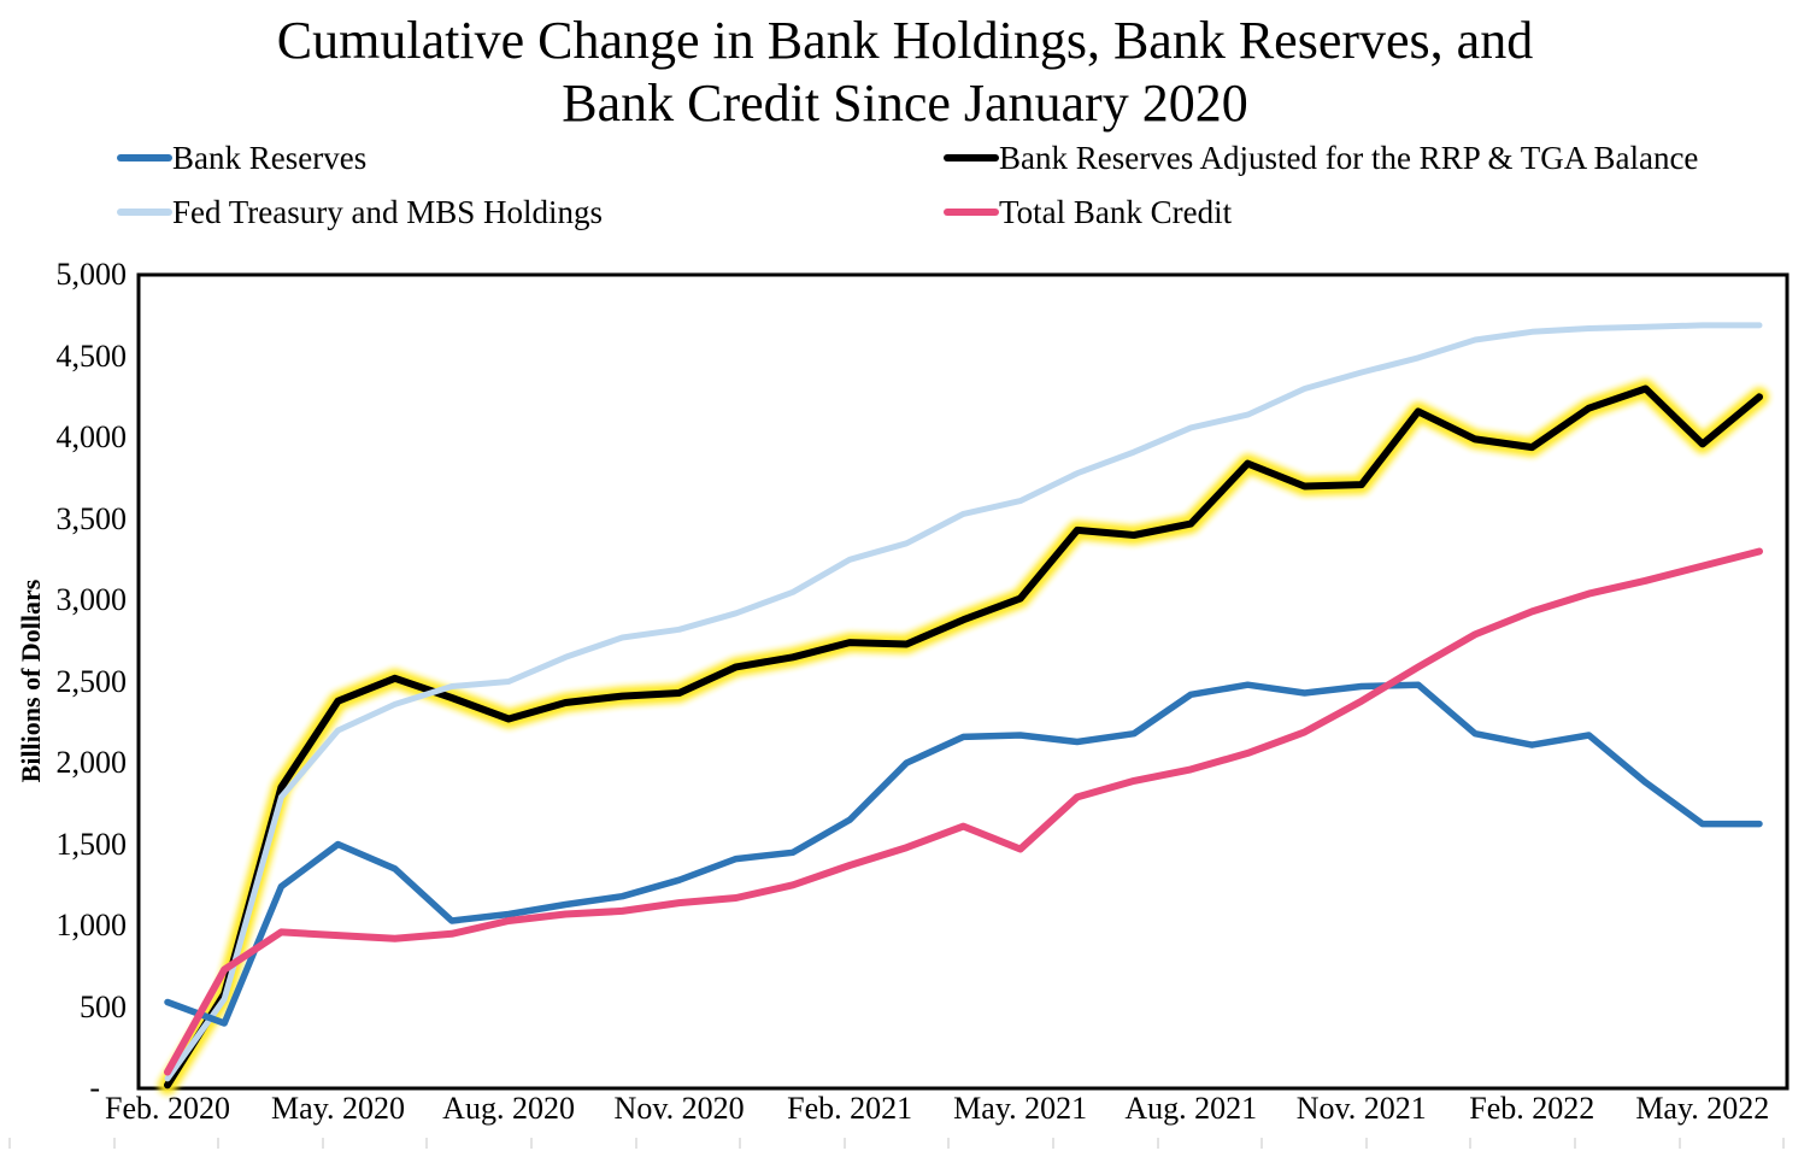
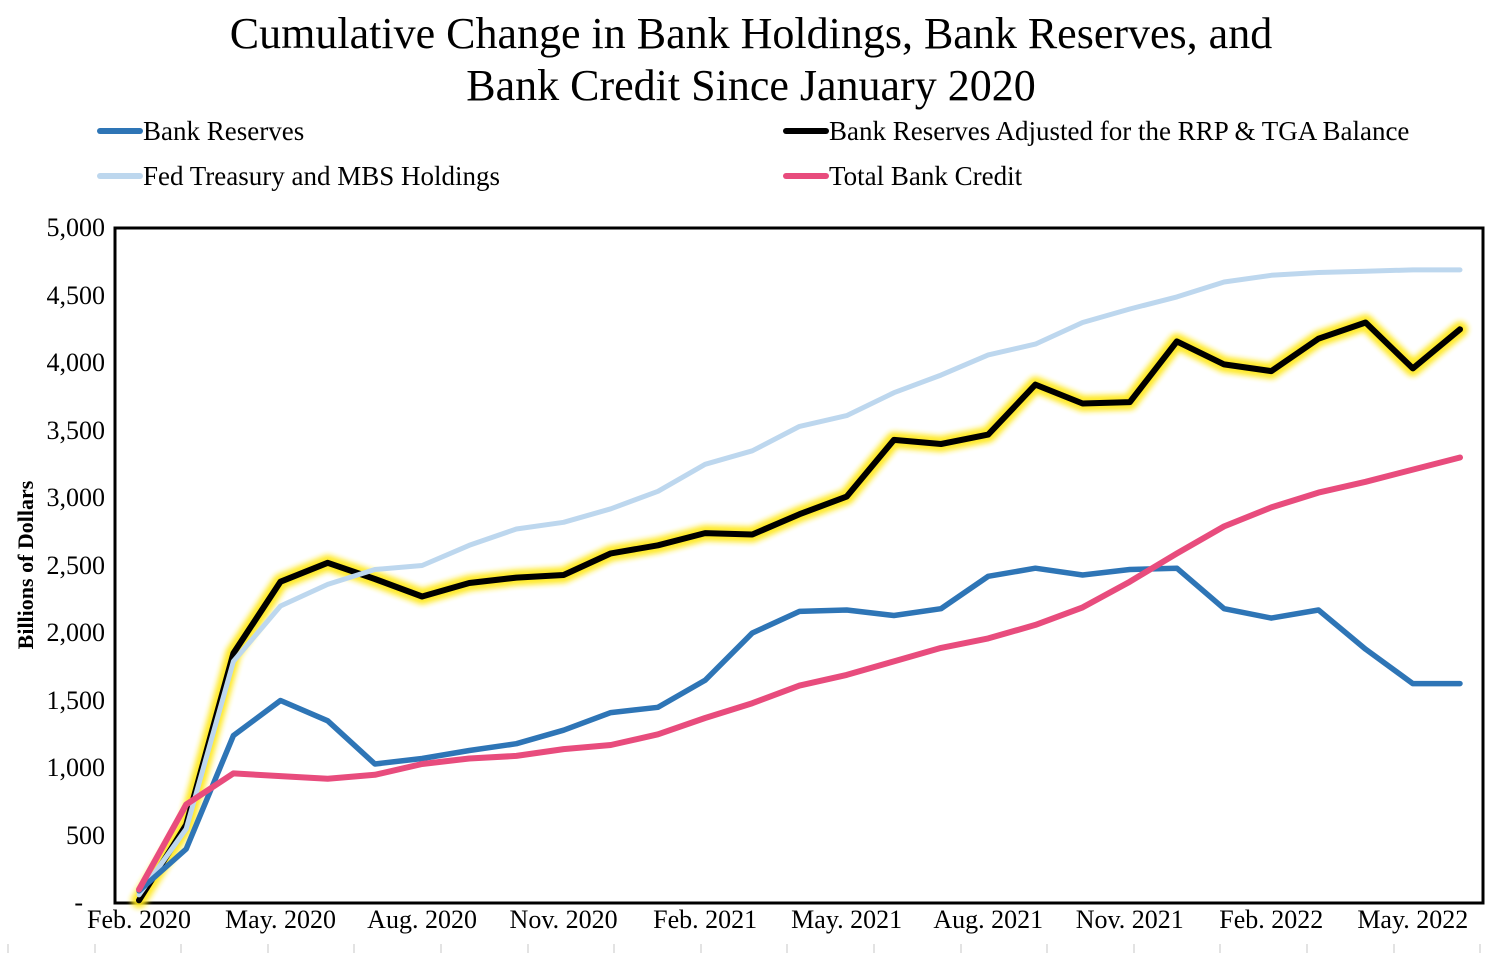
Bank Reserves/Feb. 2020: 530 -> 90
Total Bank Credit/May. 2021: 1470 -> 1690
